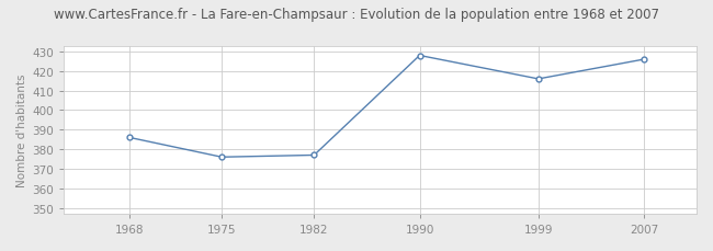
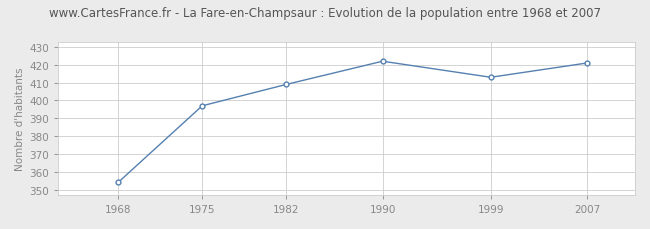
1968: 386 -> 354
1975: 376 -> 397
1982: 377 -> 409
1990: 428 -> 422
1999: 416 -> 413
2007: 426 -> 421
